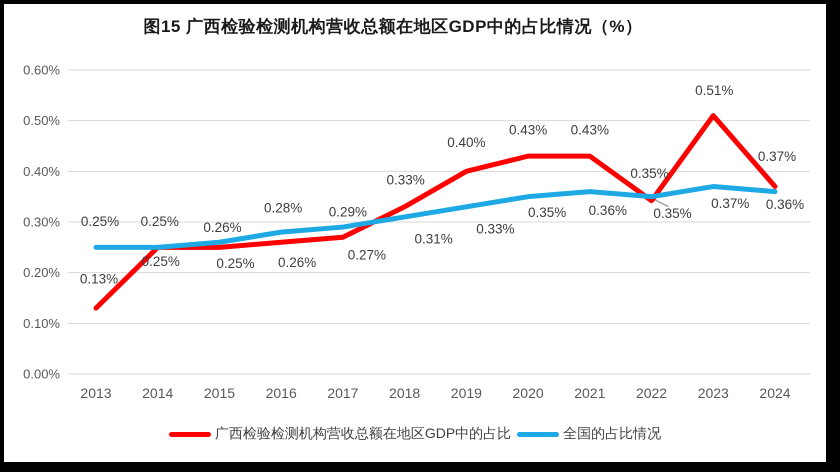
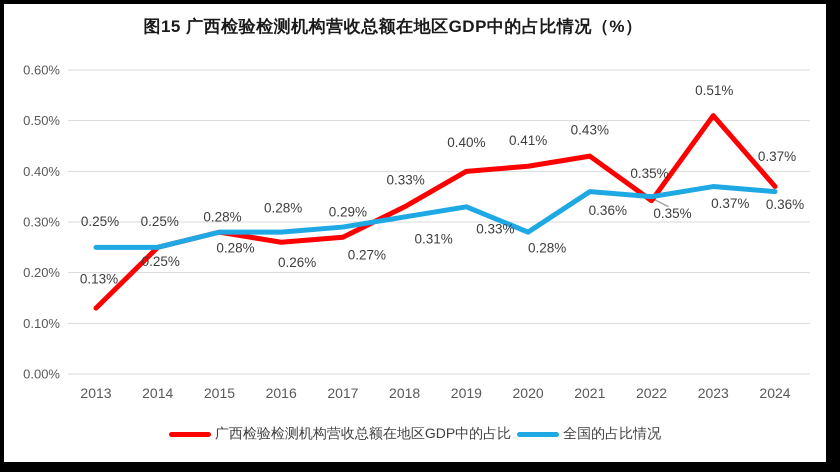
广西检验检测机构营收总额在地区GDP中的占比/2015: 0.25% -> 0.28%
全国的占比情况/2015: 0.26% -> 0.28%
广西检验检测机构营收总额在地区GDP中的占比/2020: 0.43% -> 0.41%
全国的占比情况/2020: 0.35% -> 0.28%
